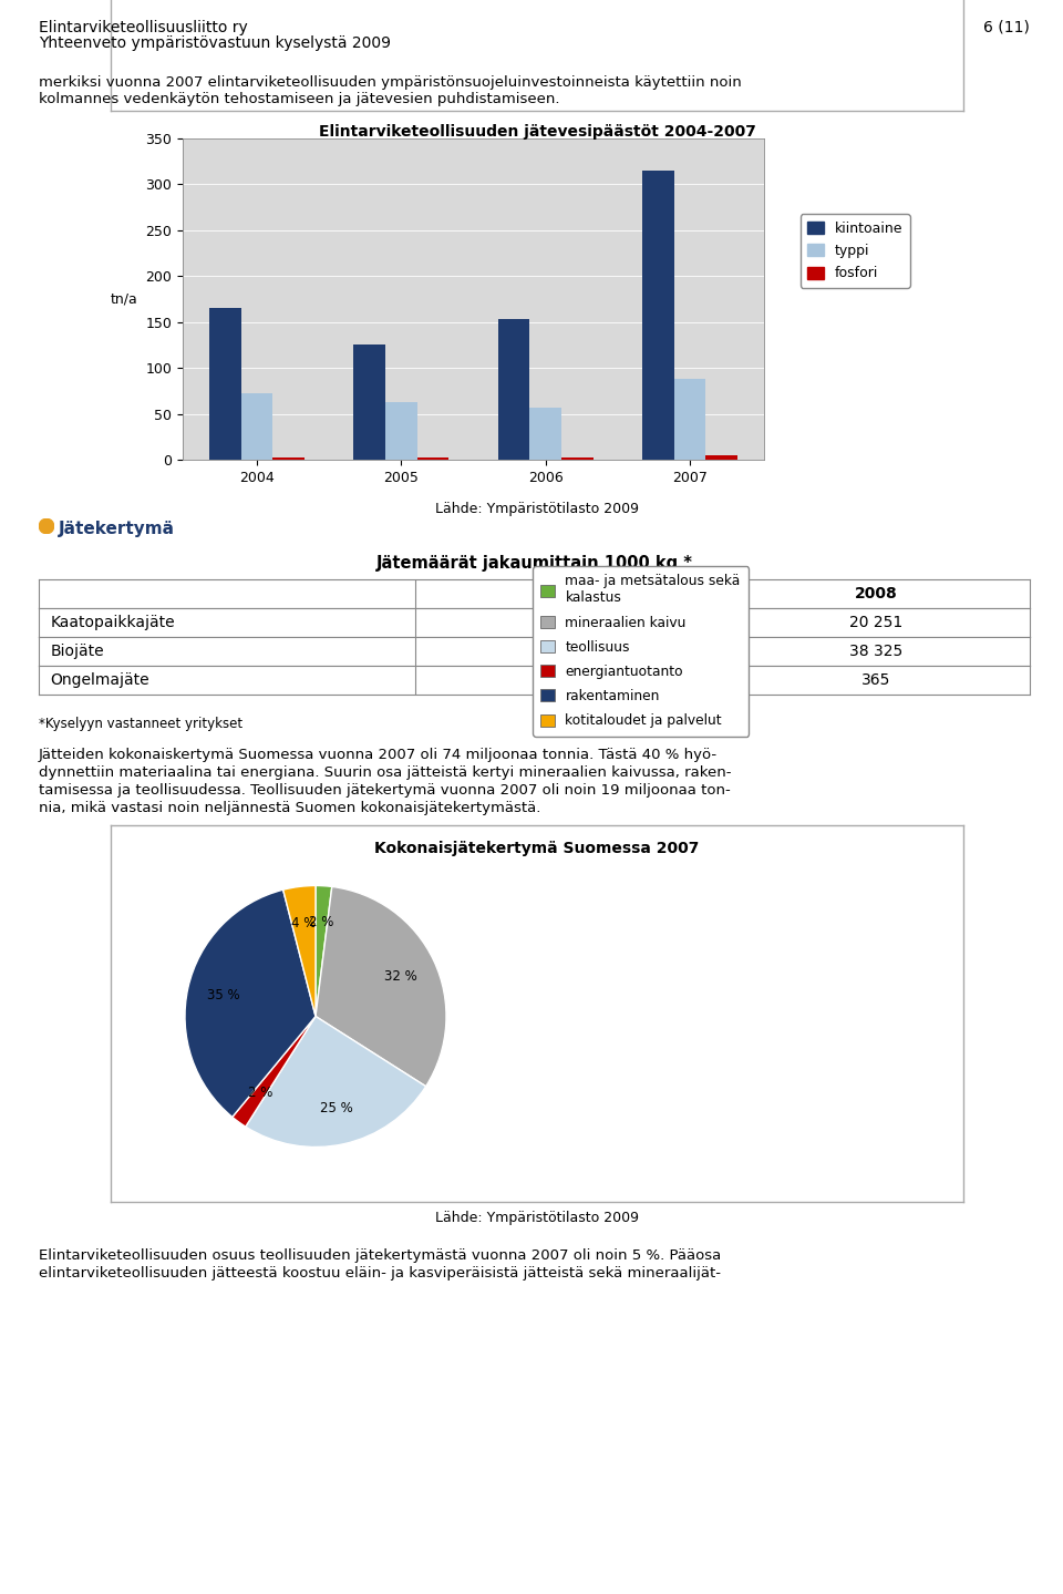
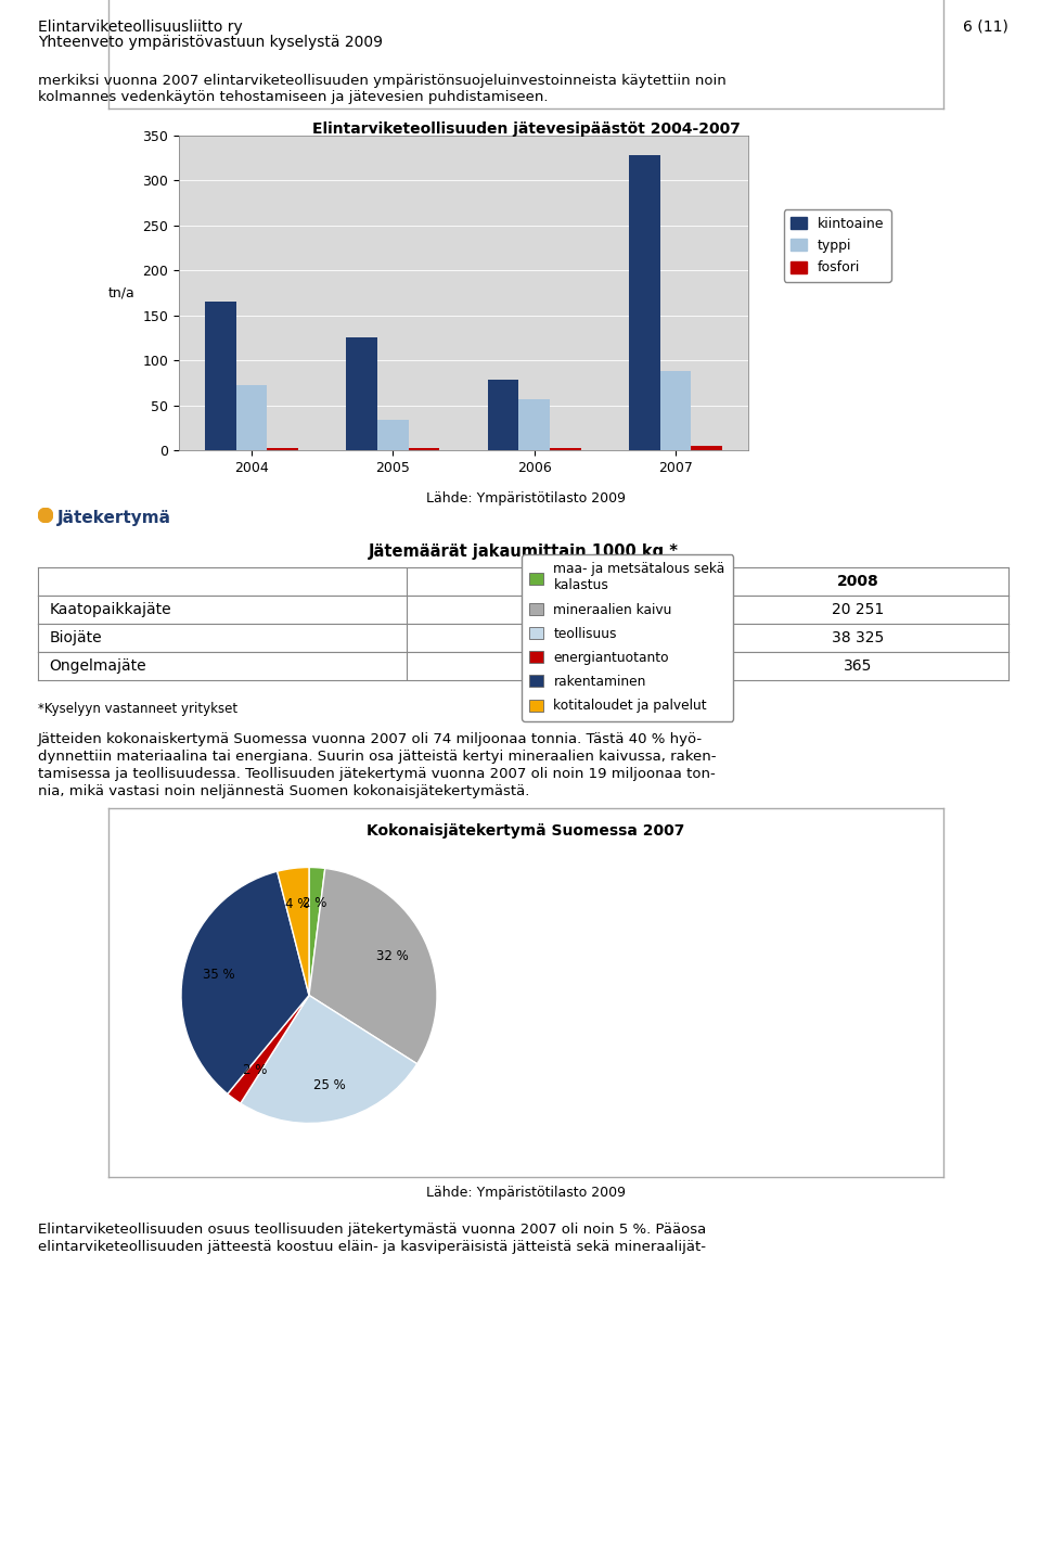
typpi/2005: 63 -> 34
kiintoaine/2006: 153 -> 78
kiintoaine/2007: 315 -> 328
